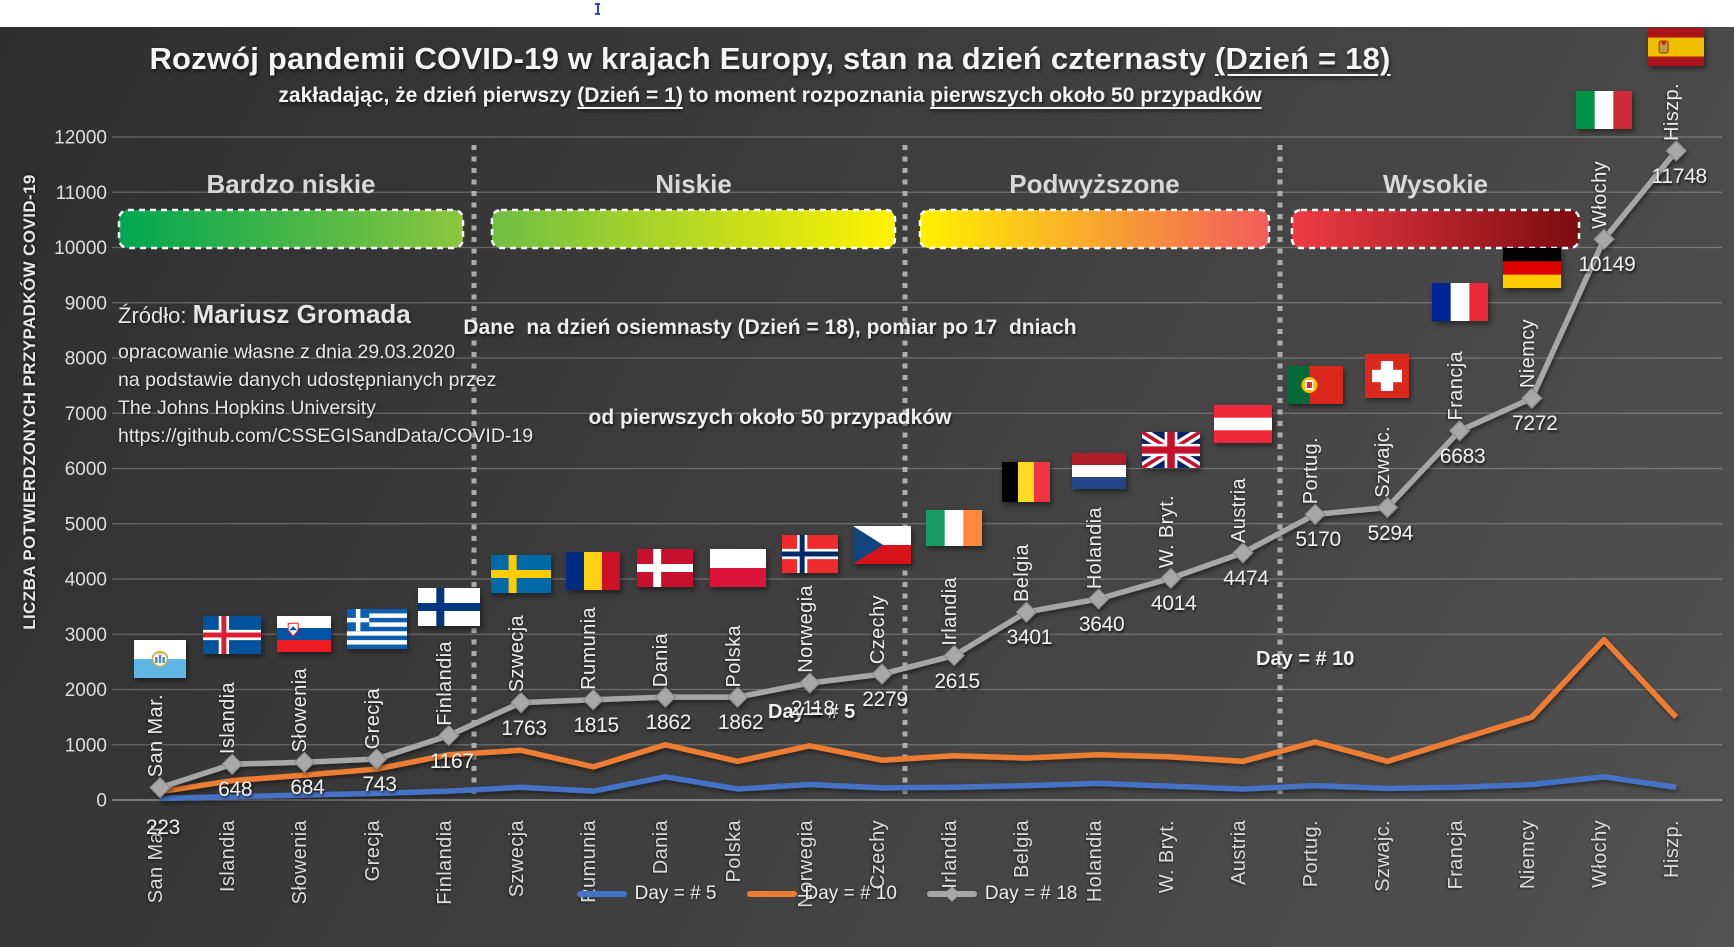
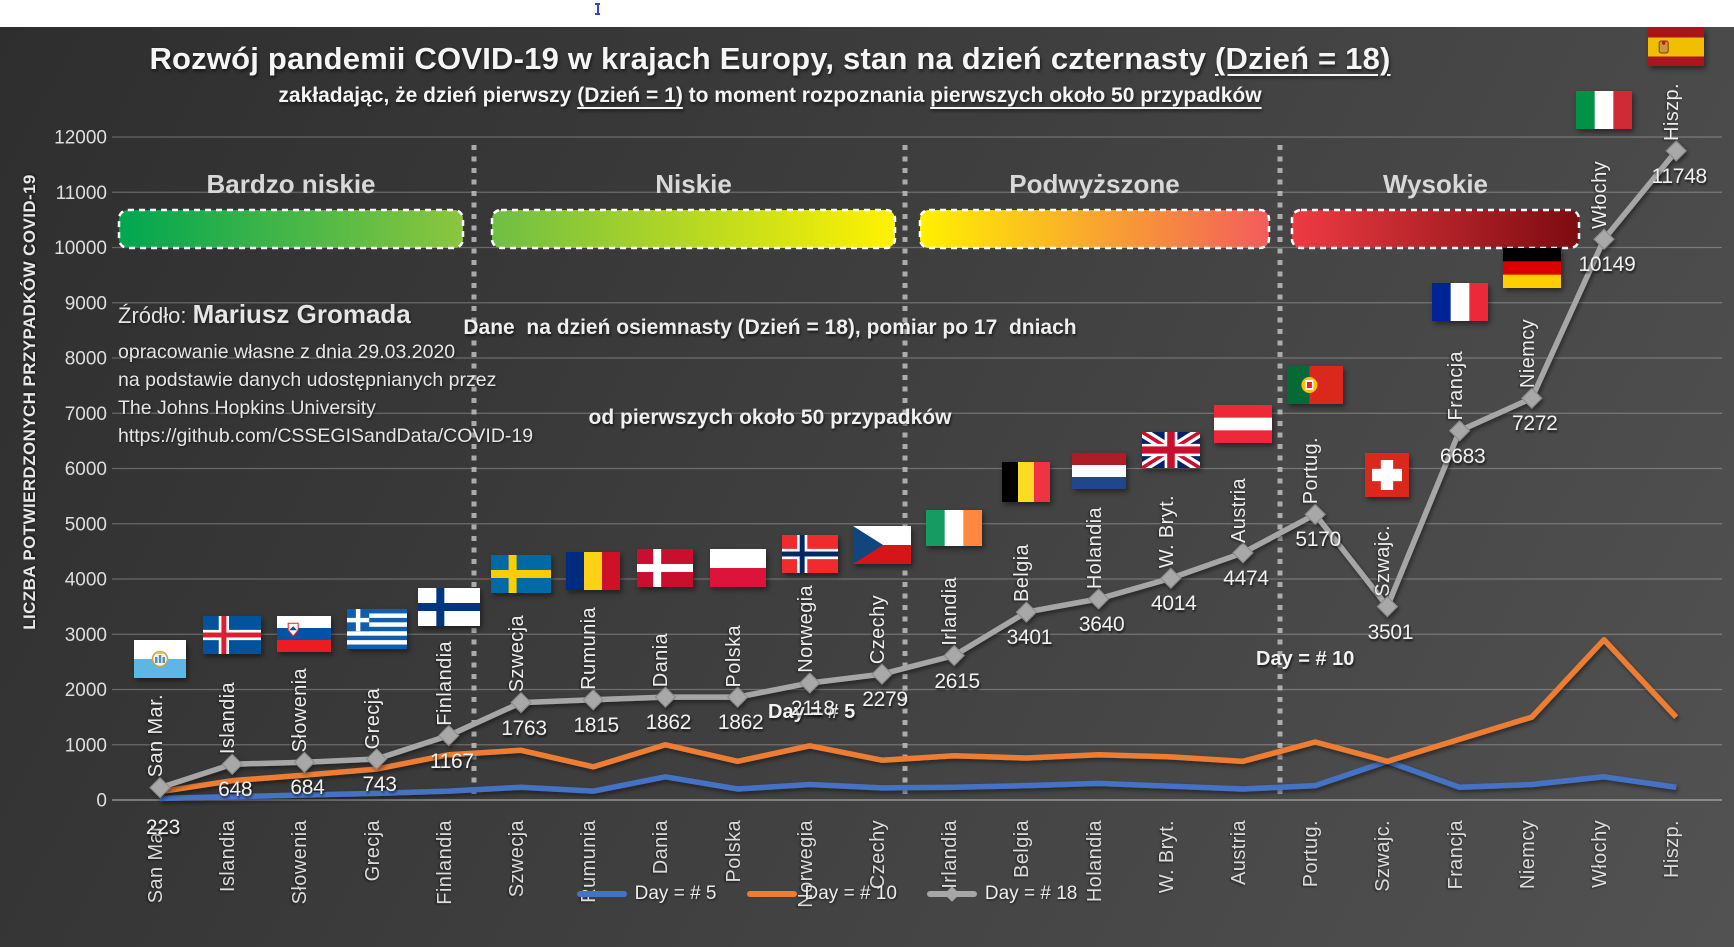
Day = # 5/Szwajc.: 200 -> 700
Day = # 18/Szwajc.: 5294 -> 3501
